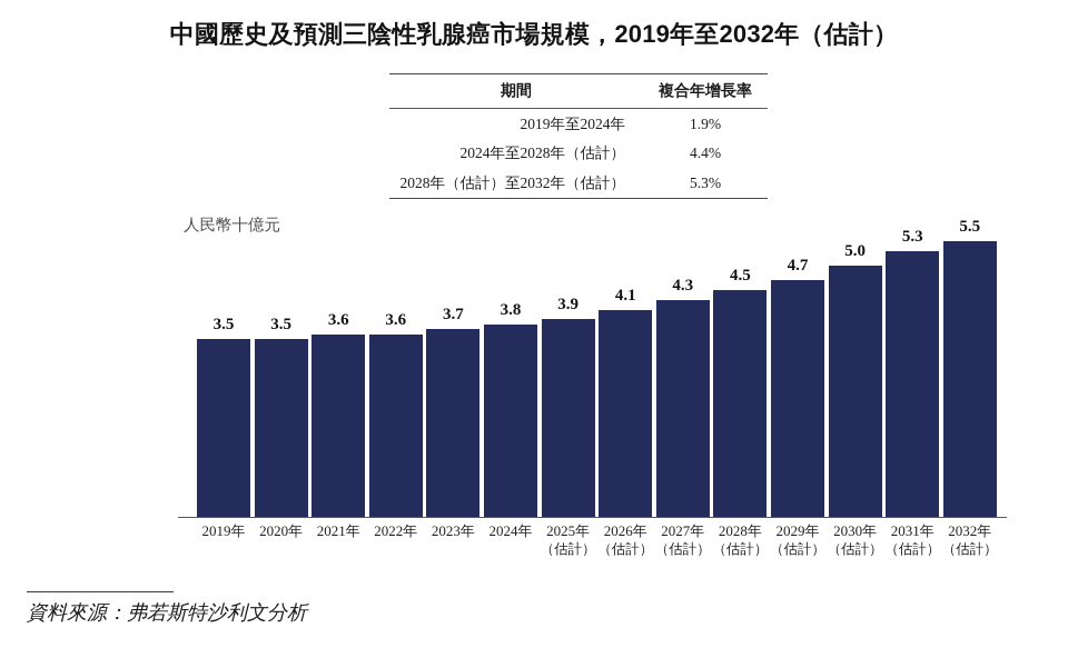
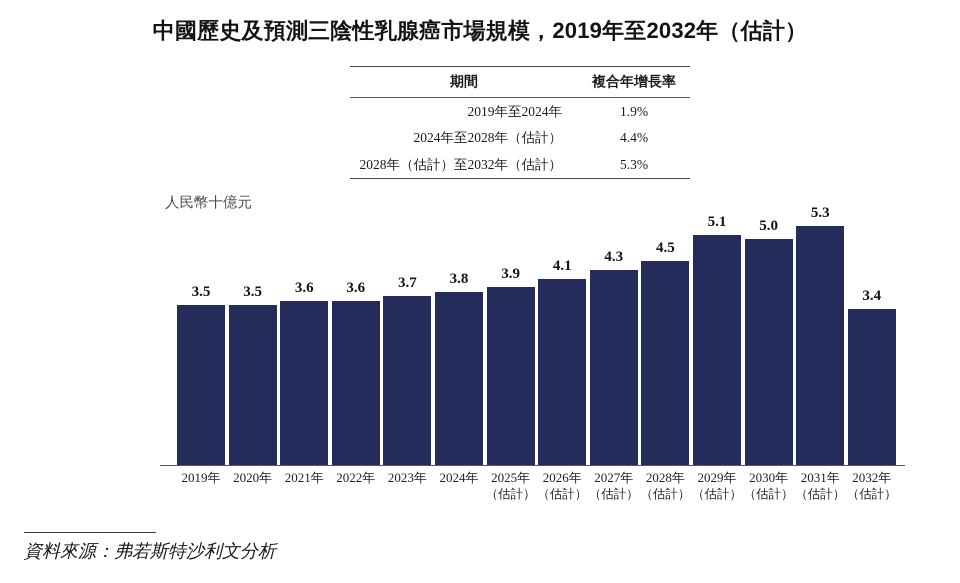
2029年: 4.7 -> 5.1
2032年: 5.5 -> 3.4
